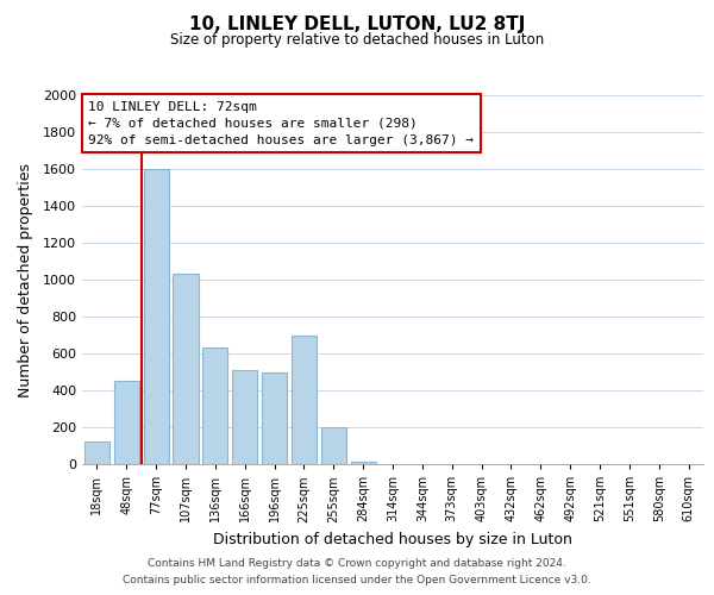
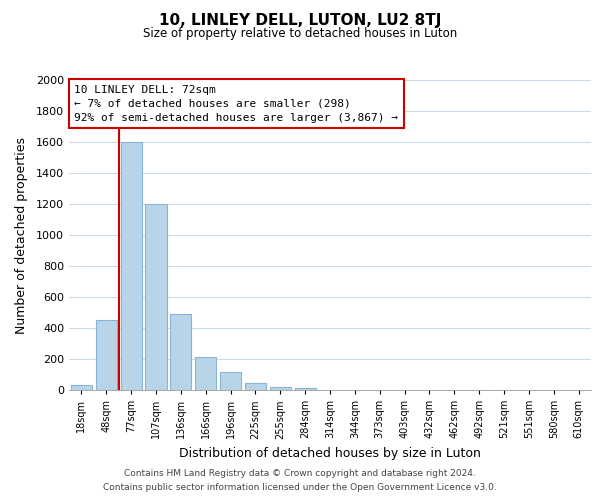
18sqm: 120 -> 30
107sqm: 1030 -> 1200
136sqm: 630 -> 490
166sqm: 510 -> 210
196sqm: 500 -> 120
225sqm: 700 -> 40
255sqm: 200 -> 20
